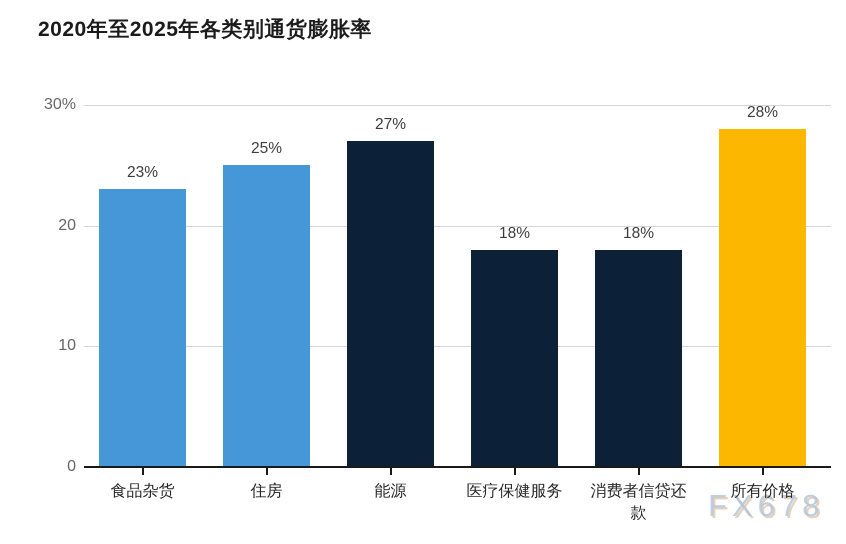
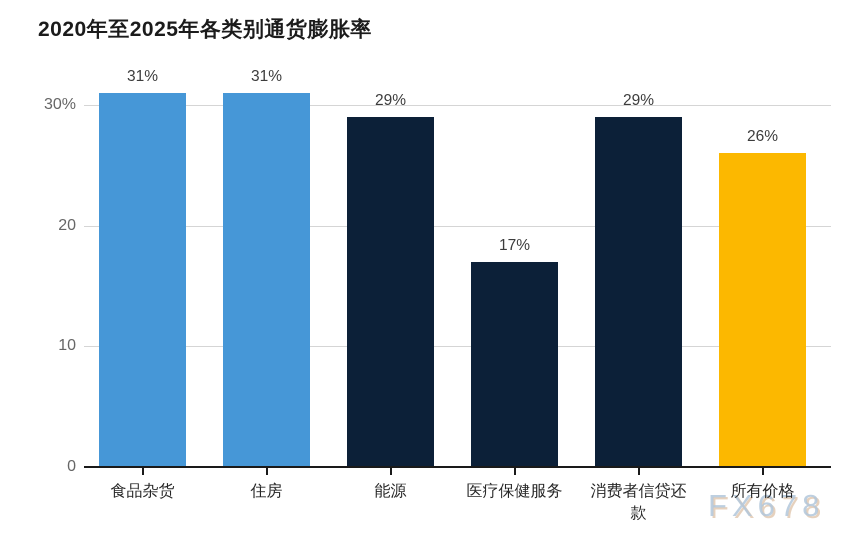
食品杂货: 23% -> 31%
住房: 25% -> 31%
能源: 27% -> 29%
医疗保健服务: 18% -> 17%
消费者信贷还款: 18% -> 29%
所有价格: 28% -> 26%
